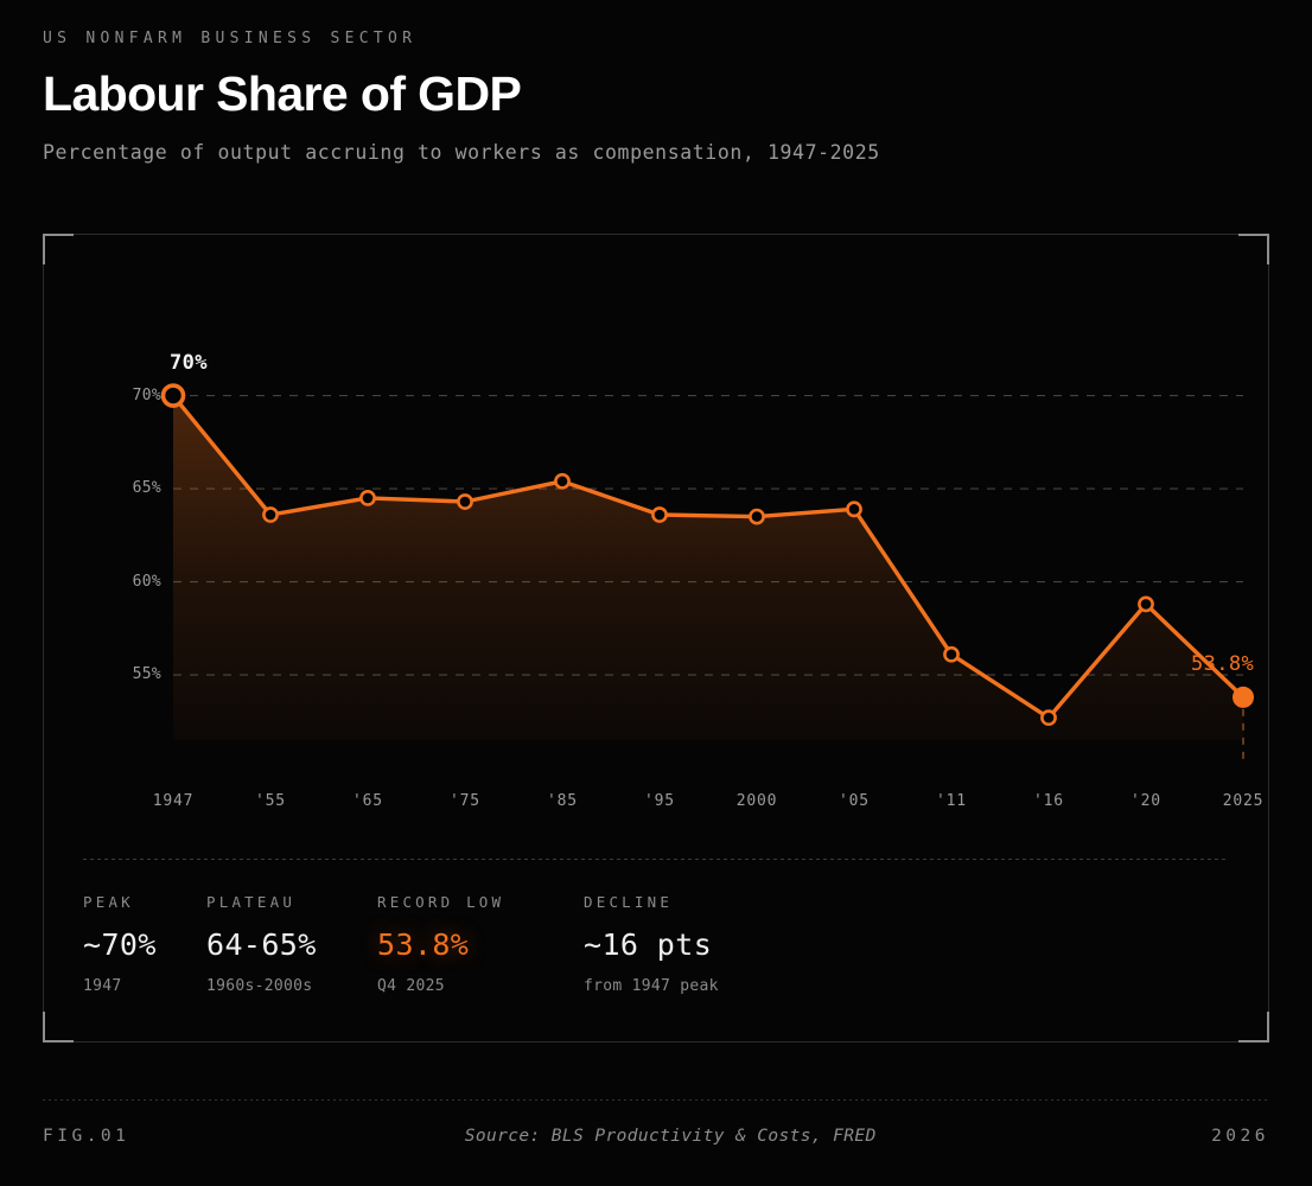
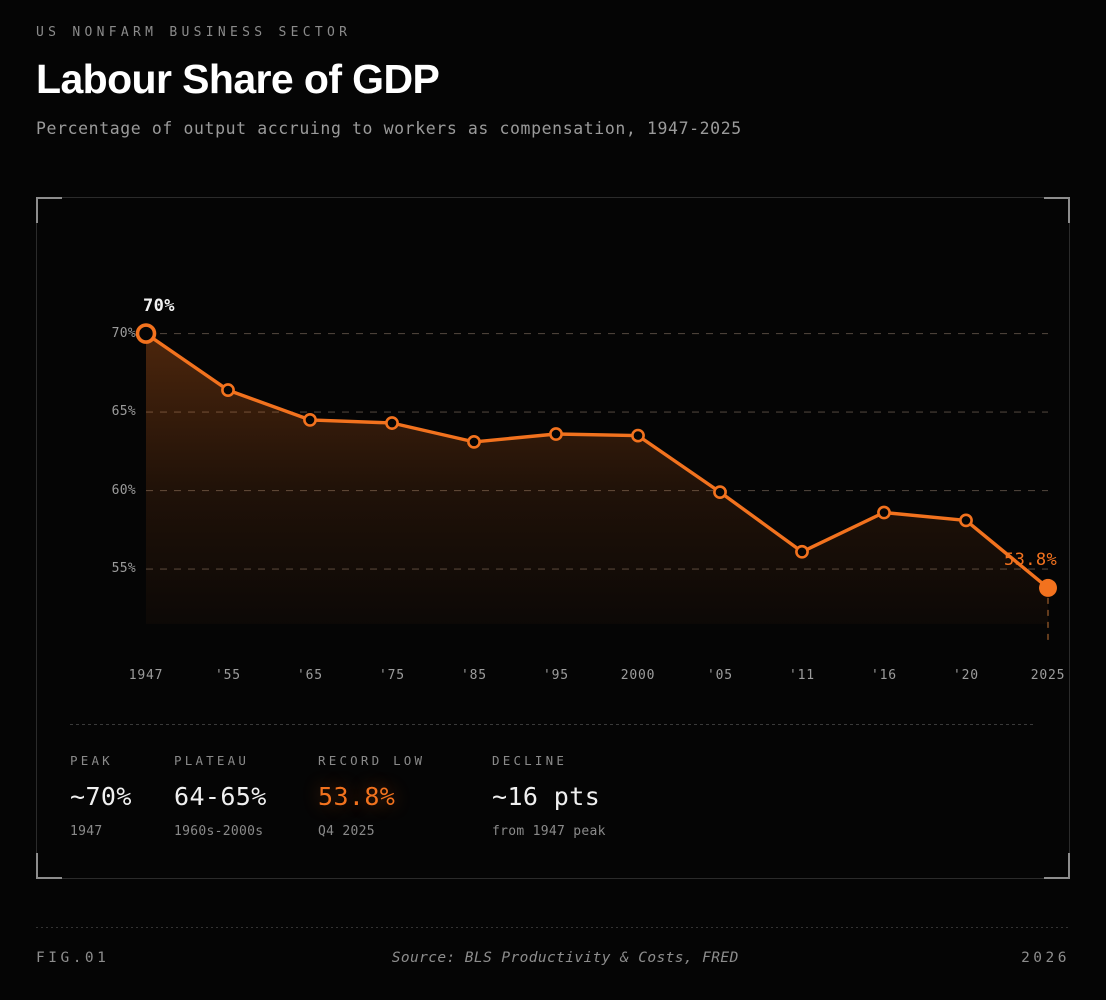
'55: 63.6% -> 66.4%
'85: 65.4% -> 63.1%
'05: 63.9% -> 59.9%
'16: 52.7% -> 58.6%
'20: 58.8% -> 58.1%
